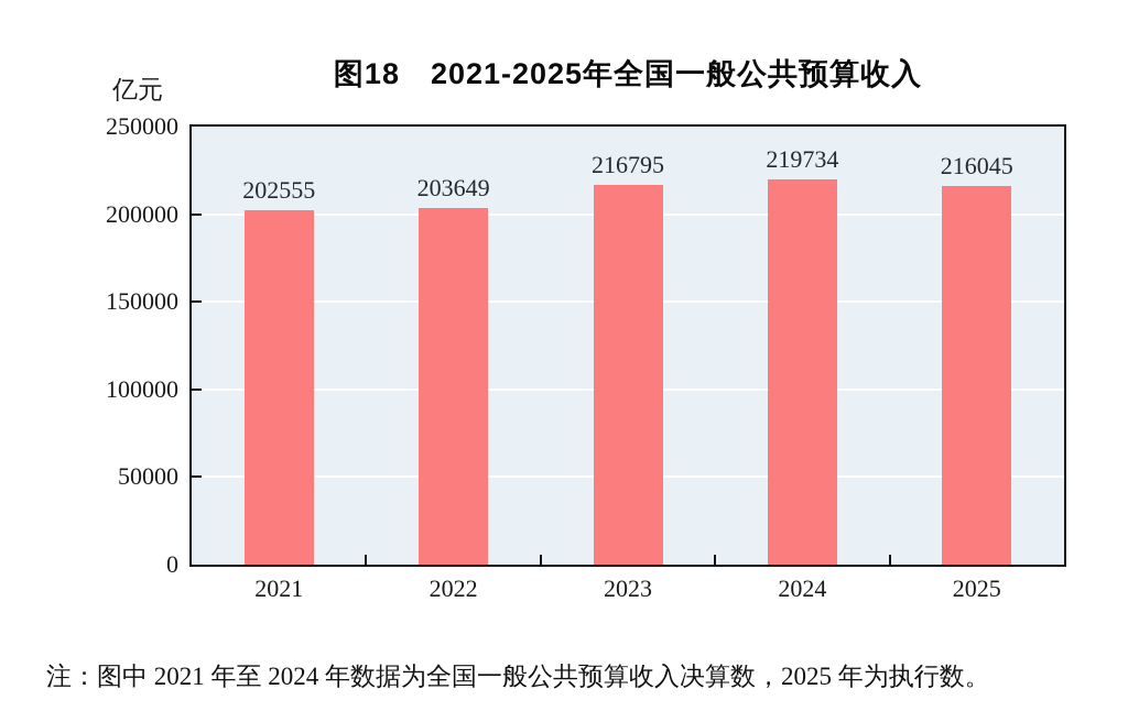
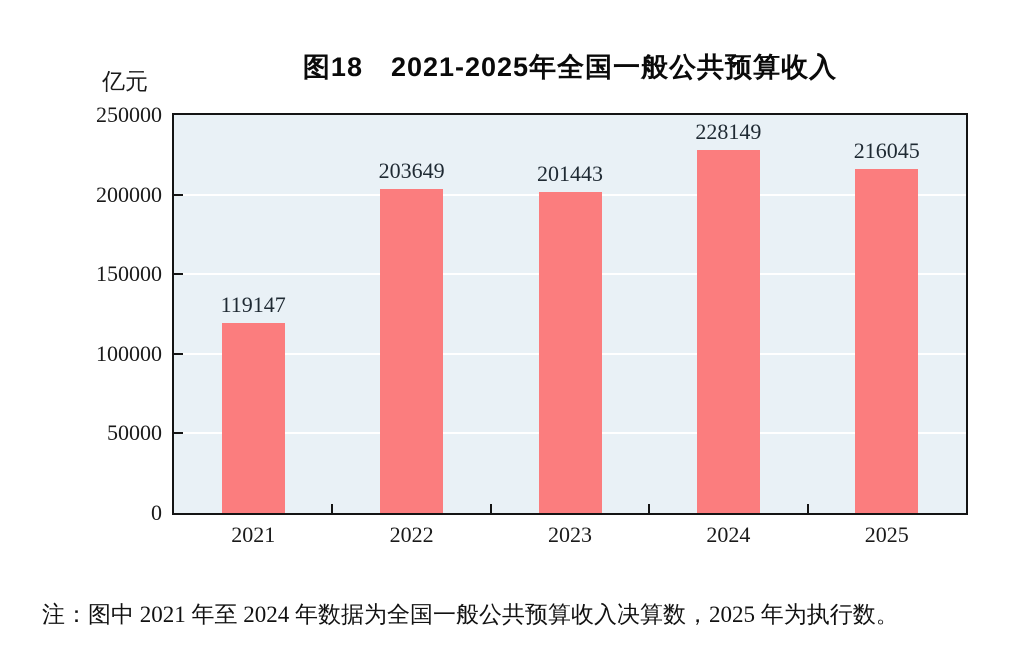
2021: 202555 -> 119147
2023: 216795 -> 201443
2024: 219734 -> 228149
